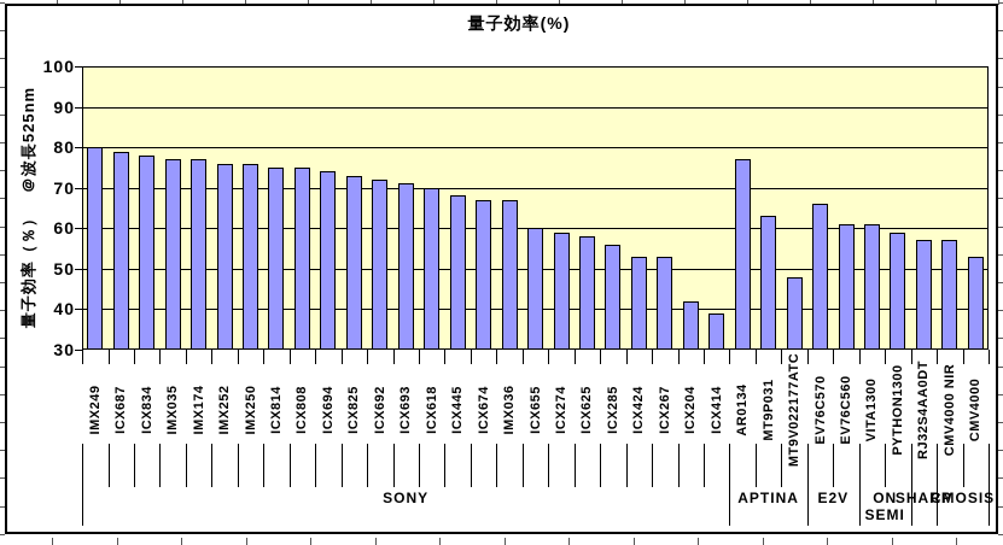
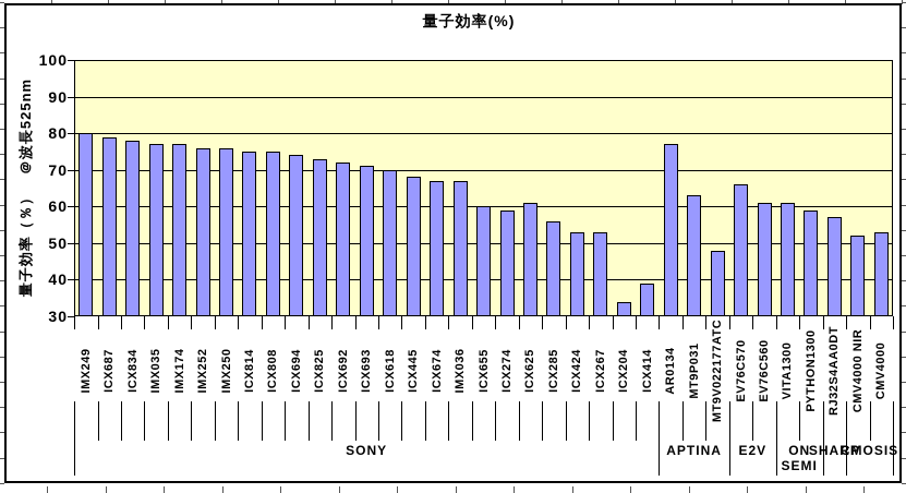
ICX625: 58 -> 61
ICX204: 42 -> 34
CMV4000 NIR: 57 -> 52
